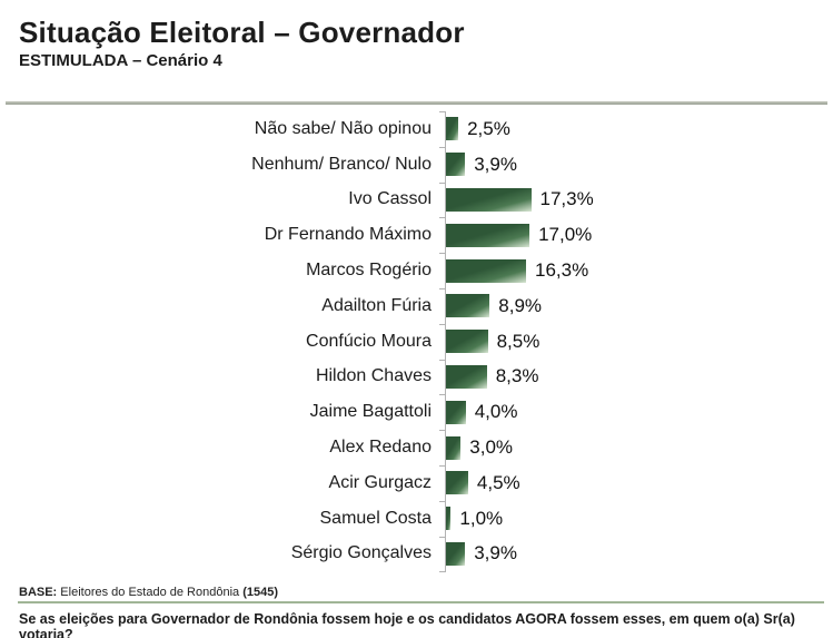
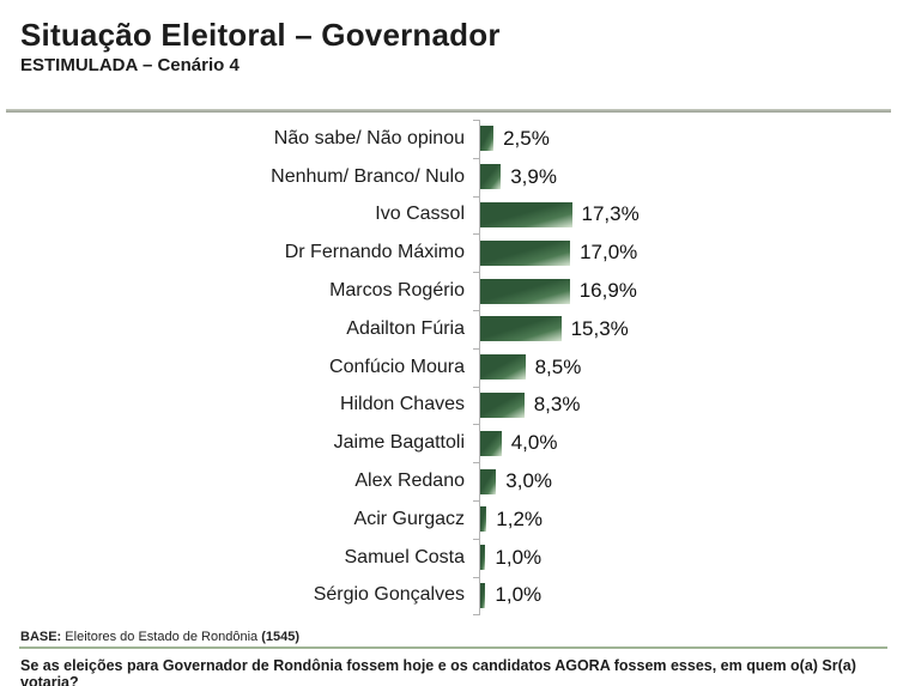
Marcos Rogério: 16,3% -> 16,9%
Adailton Fúria: 8,9% -> 15,3%
Acir Gurgacz: 4,5% -> 1,2%
Sérgio Gonçalves: 3,9% -> 1,0%
